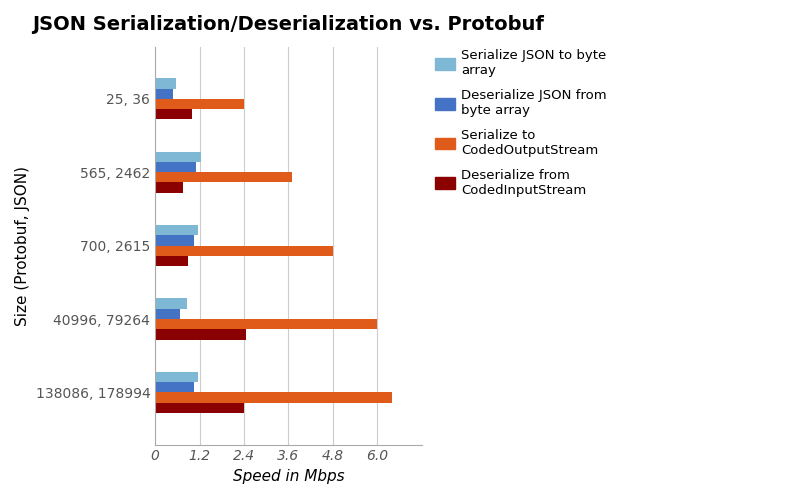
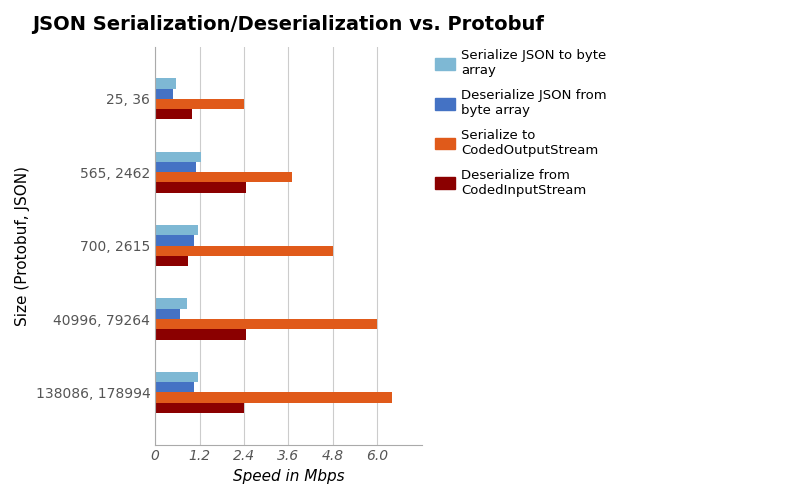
Deserialize from CodedInputStream/565, 2462: 0.75 -> 2.45
